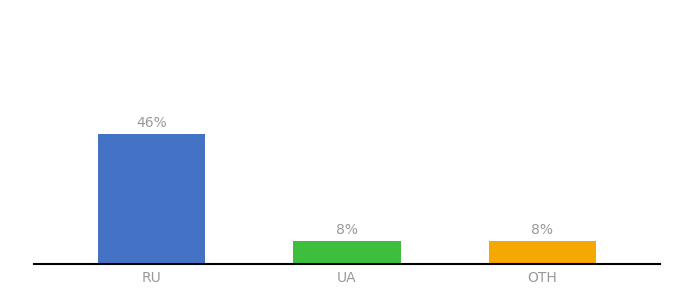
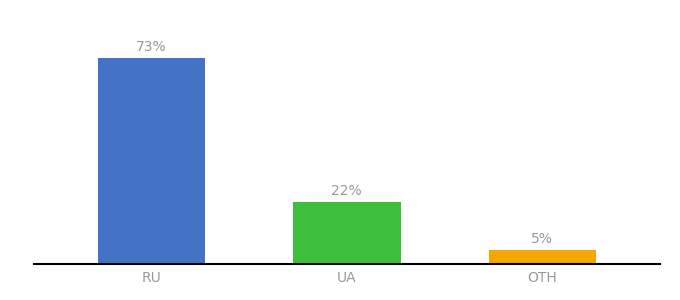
RU: 46% -> 73%
UA: 8% -> 22%
OTH: 8% -> 5%
